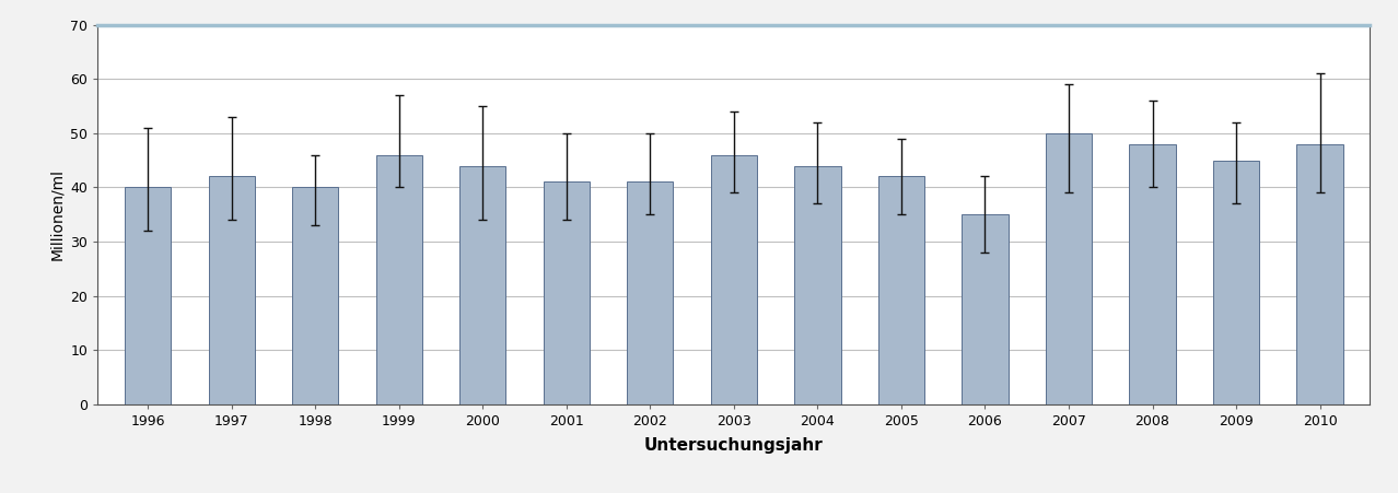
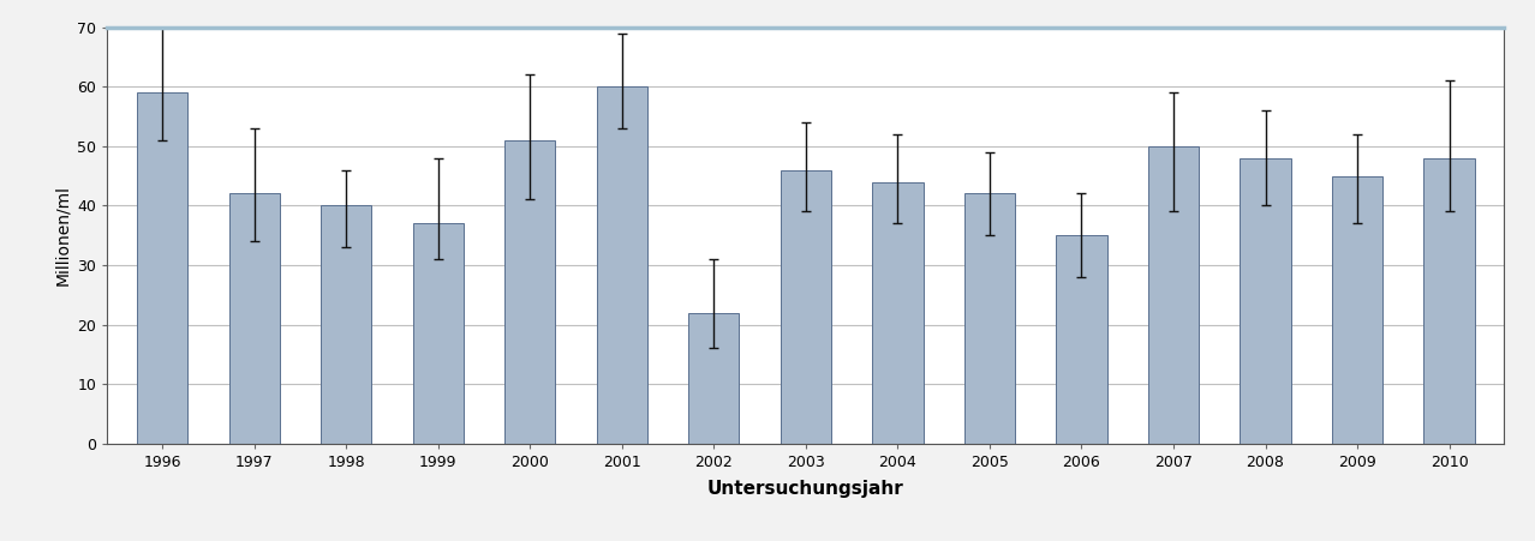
1996: 40 -> 59
1999: 46 -> 37
2000: 44 -> 51
2001: 41 -> 60
2002: 41 -> 22
